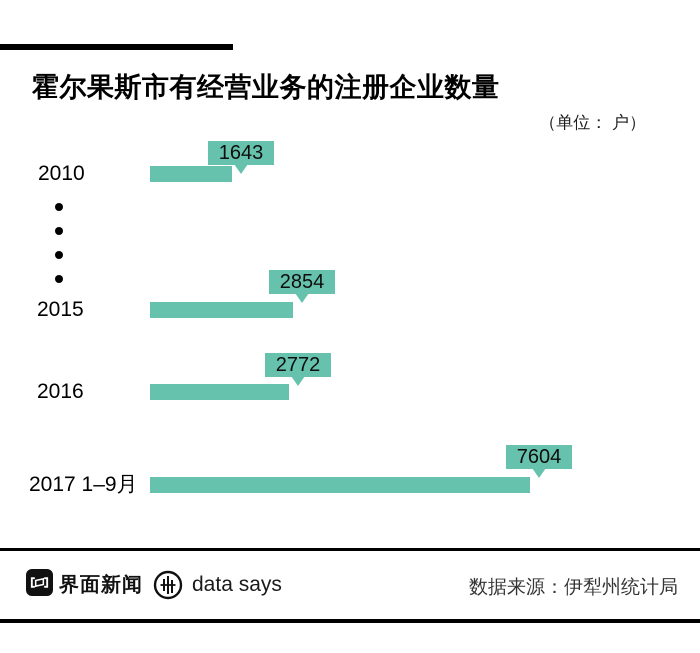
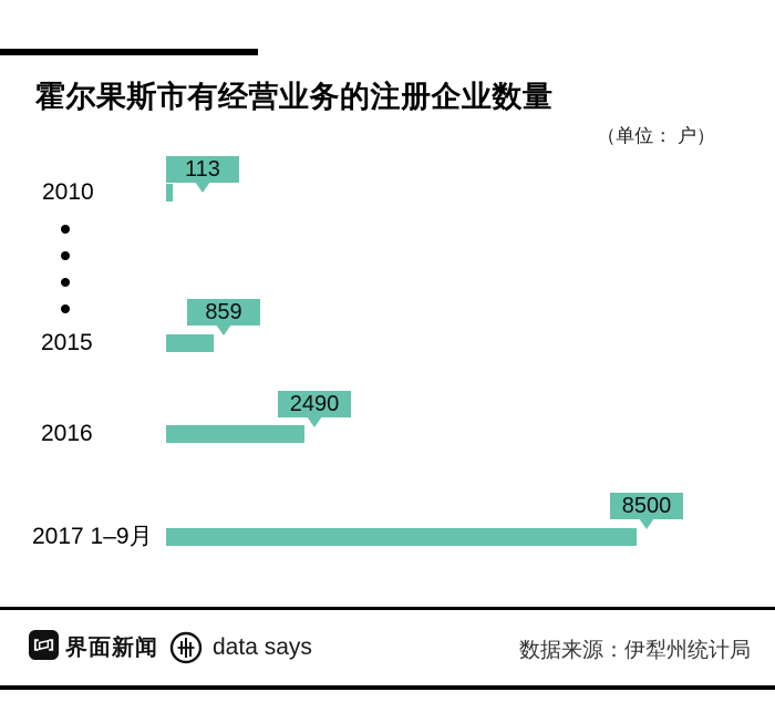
2010: 1643 -> 113
2015: 2854 -> 859
2016: 2772 -> 2490
2017 1–9月: 7604 -> 8500
